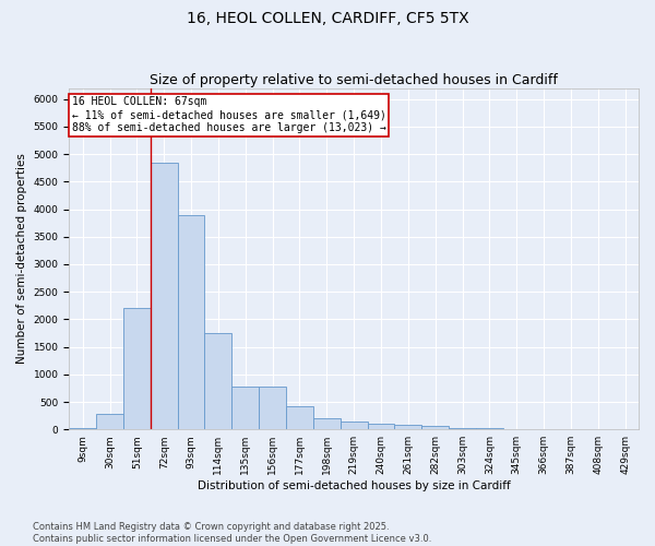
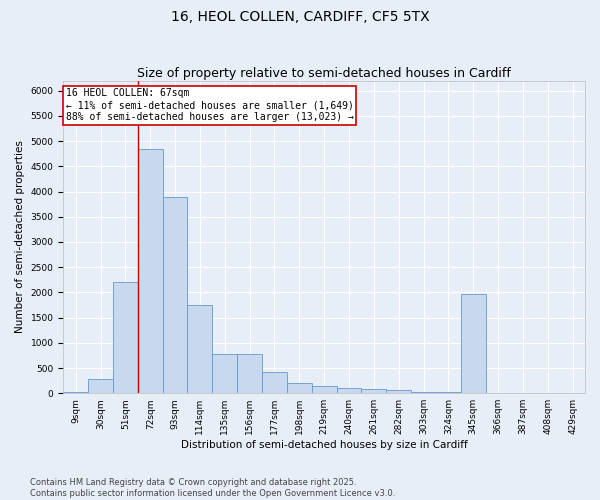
345sqm: 10 -> 1960
